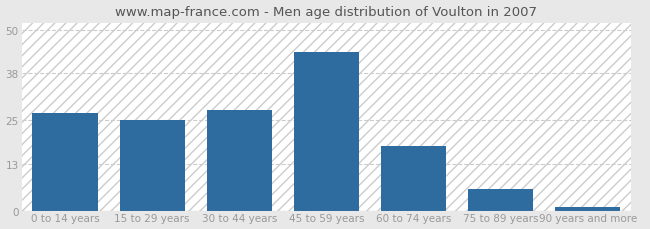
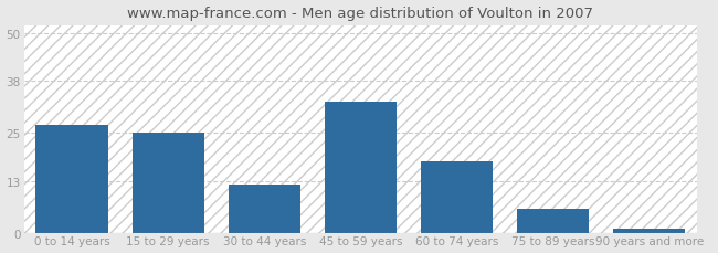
30 to 44 years: 28 -> 12
45 to 59 years: 44 -> 33
